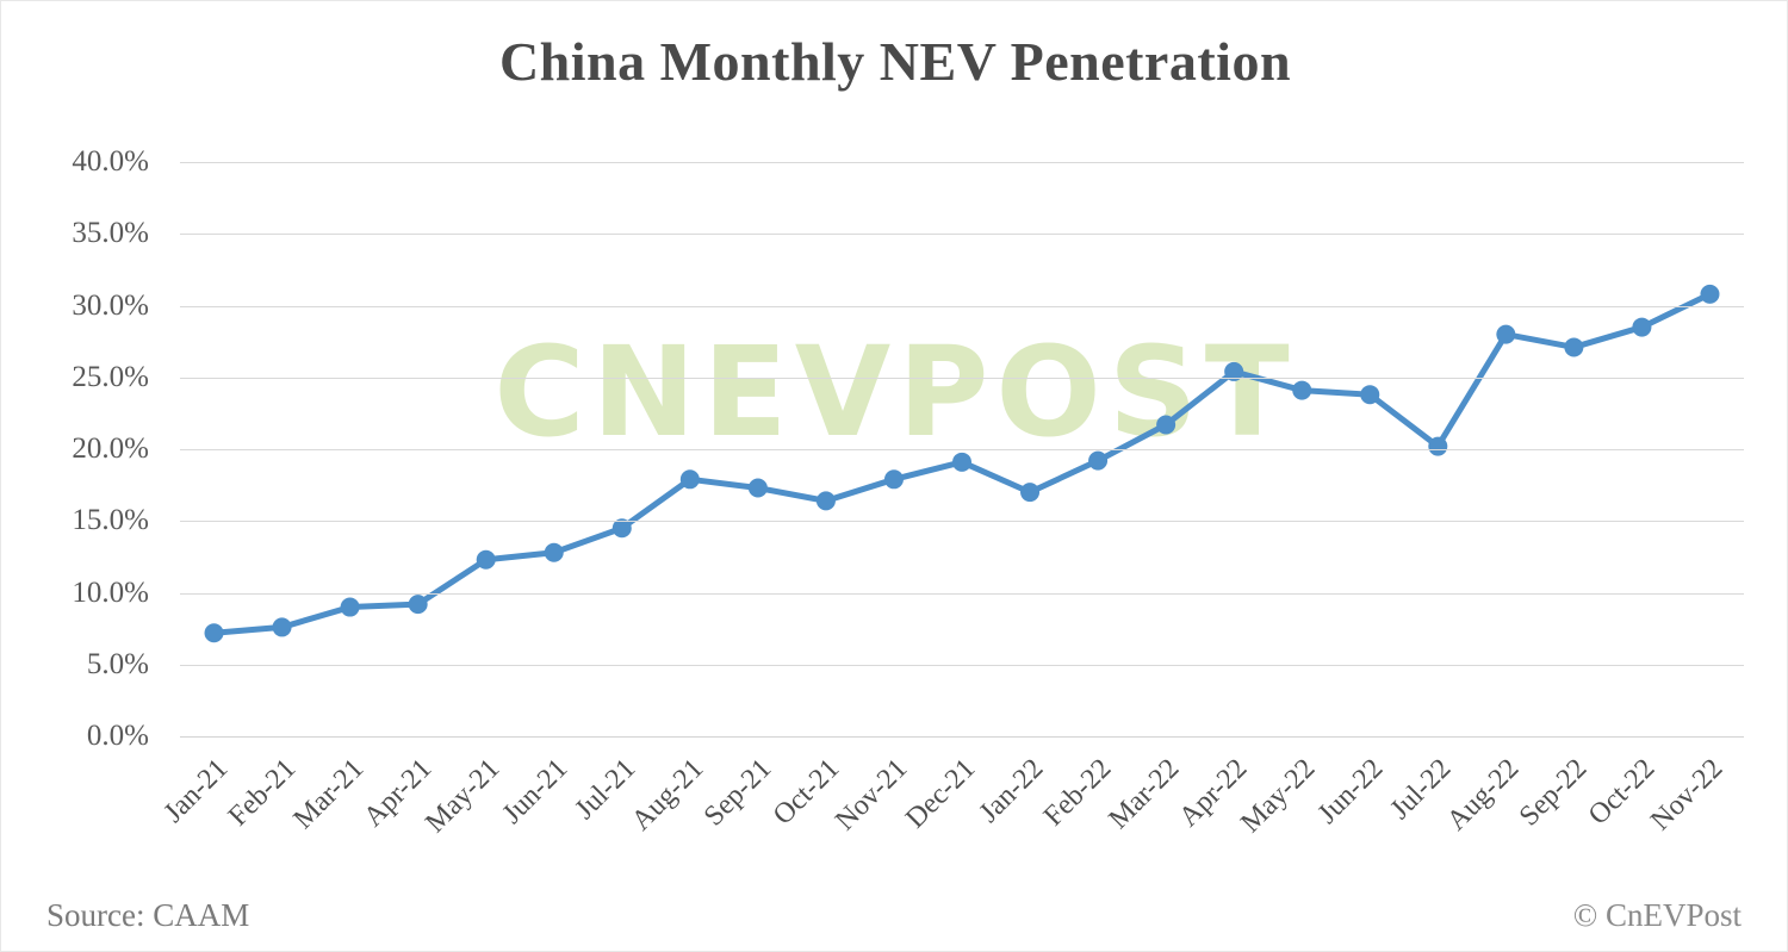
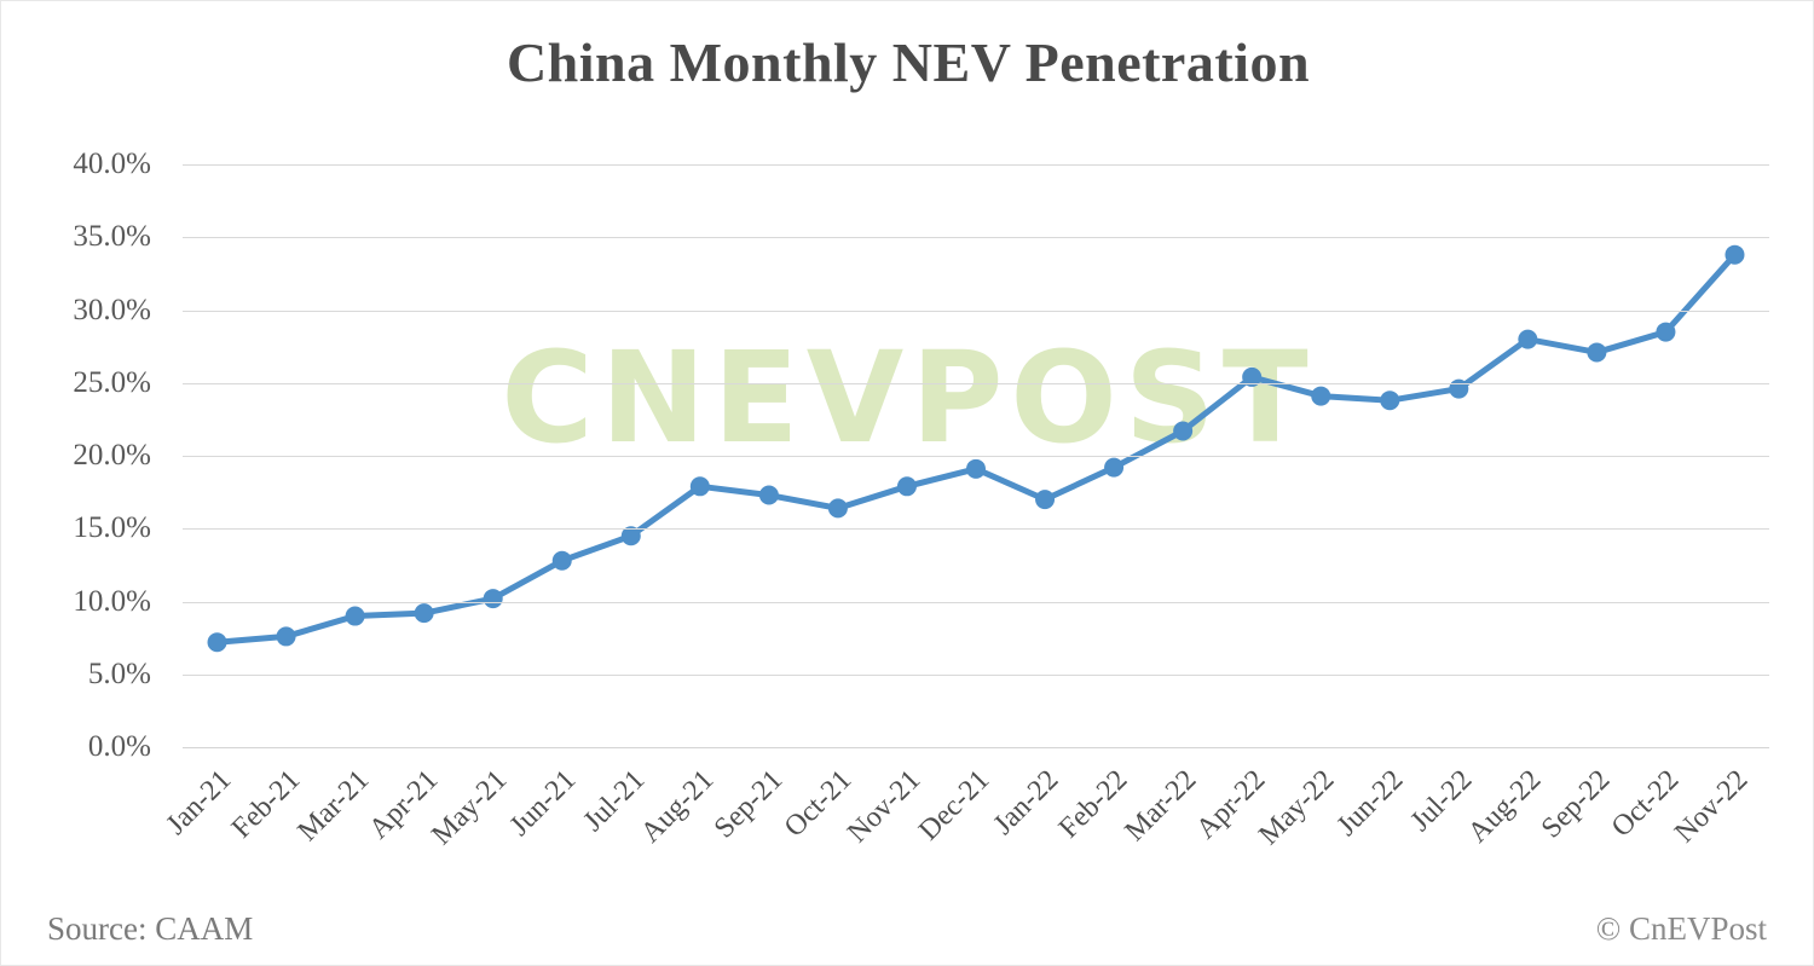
May-21: 12.3% -> 10.2%
Jul-22: 20.2% -> 24.6%
Nov-22: 30.8% -> 33.8%
